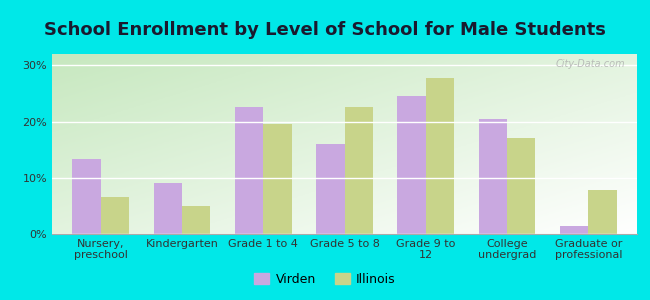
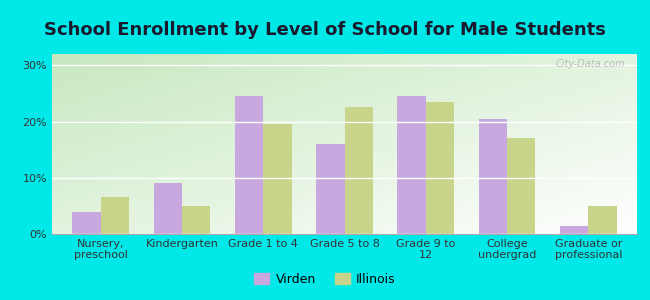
Virden/Nursery, preschool: 13.4% -> 4.0%
Virden/Grade 1 to 4: 22.6% -> 24.5%
Illinois/Grade 9 to 12: 27.8% -> 23.5%
Illinois/Graduate or professional: 7.8% -> 5.0%
